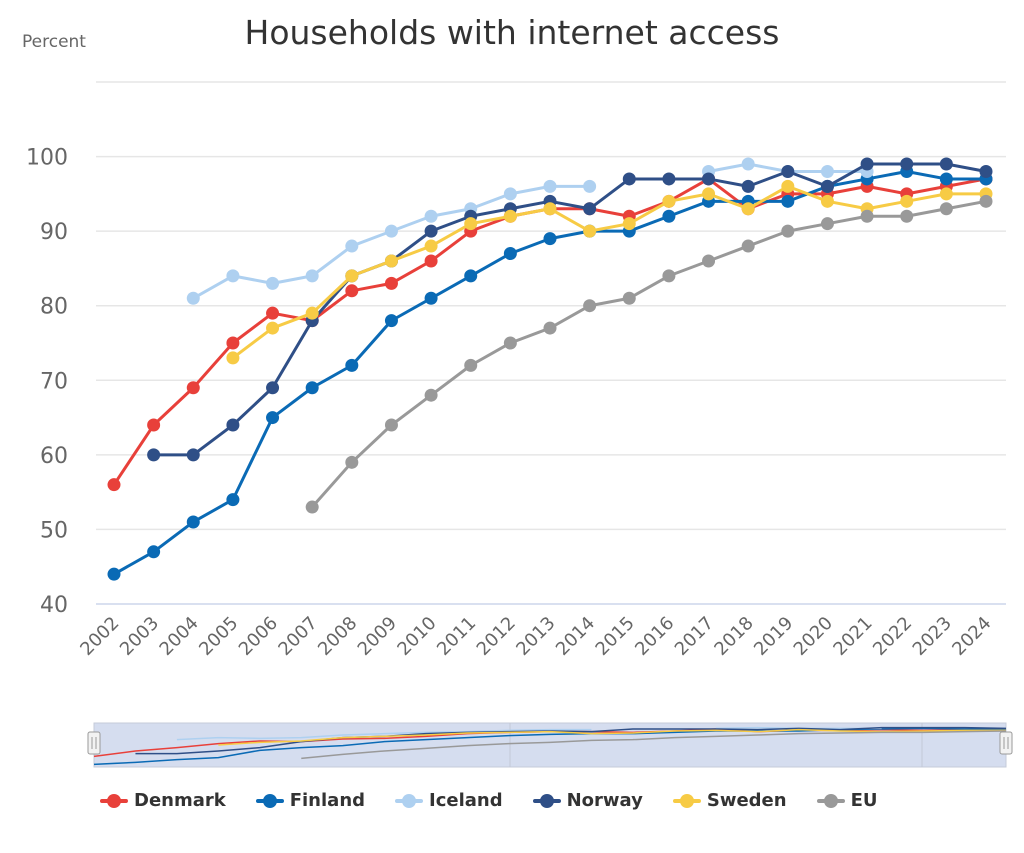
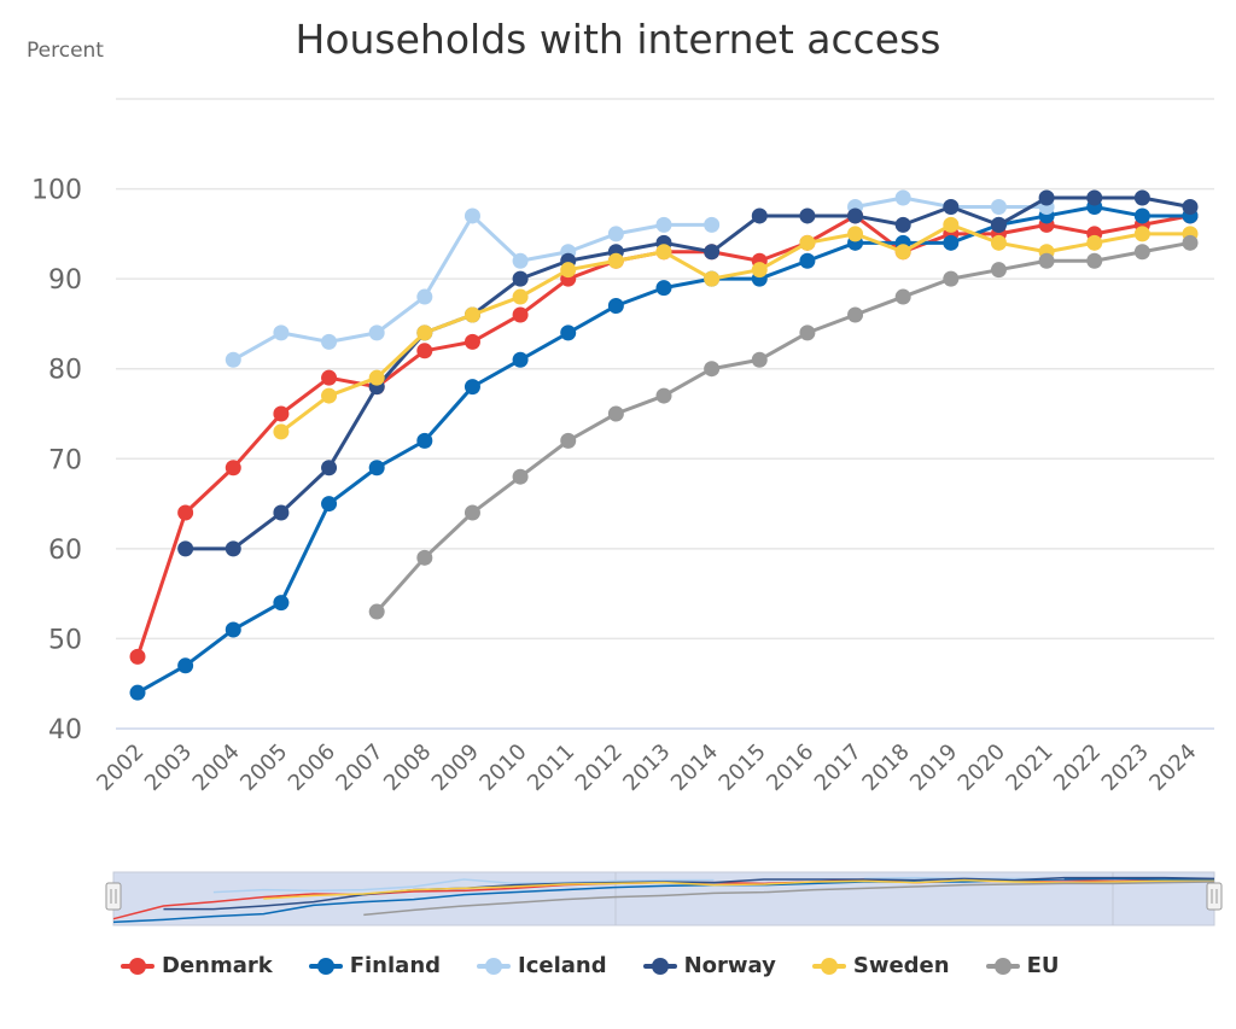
Denmark/2002: 56 -> 48
Iceland/2009: 90 -> 97
